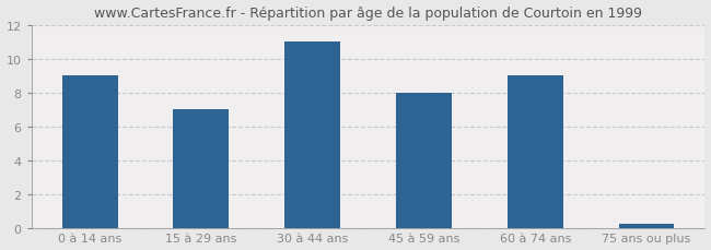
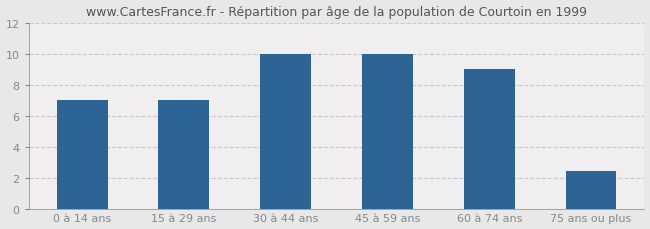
0 à 14 ans: 9.0 -> 7.0
30 à 44 ans: 11.0 -> 10.0
45 à 59 ans: 8.0 -> 10.0
75 ans ou plus: 0.2 -> 2.4
